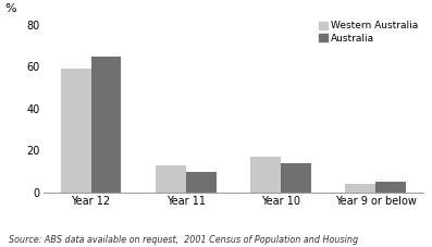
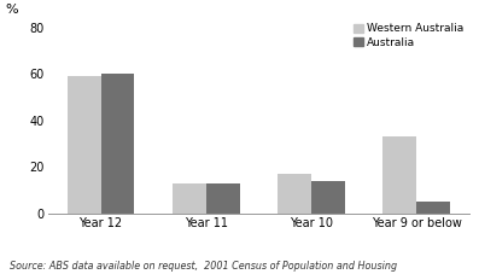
Australia/Year 12: 65 -> 60
Australia/Year 11: 10 -> 13
Western Australia/Year 9 or below: 4 -> 33
